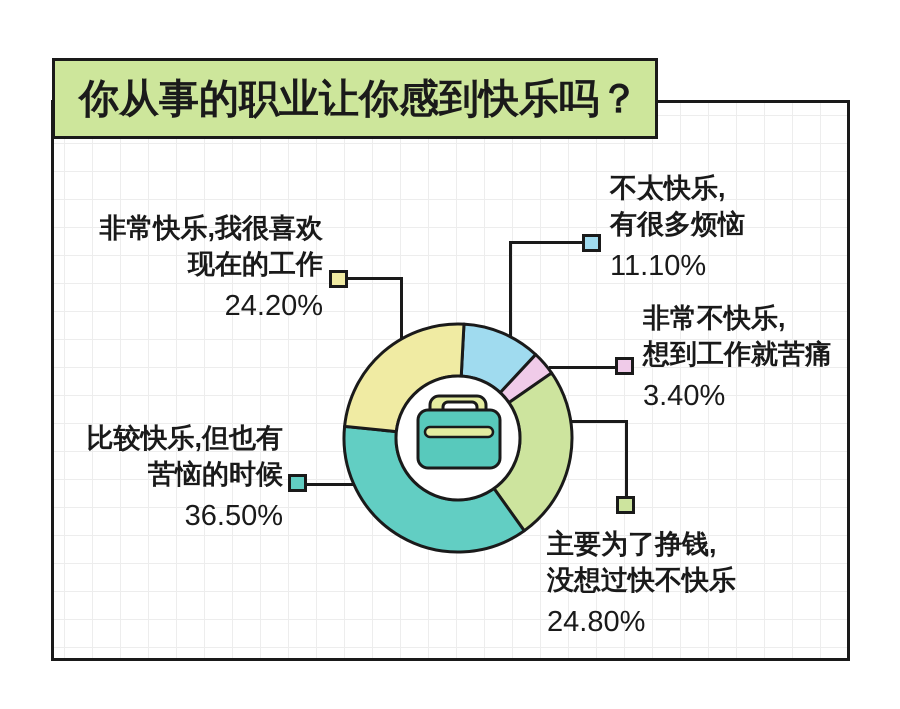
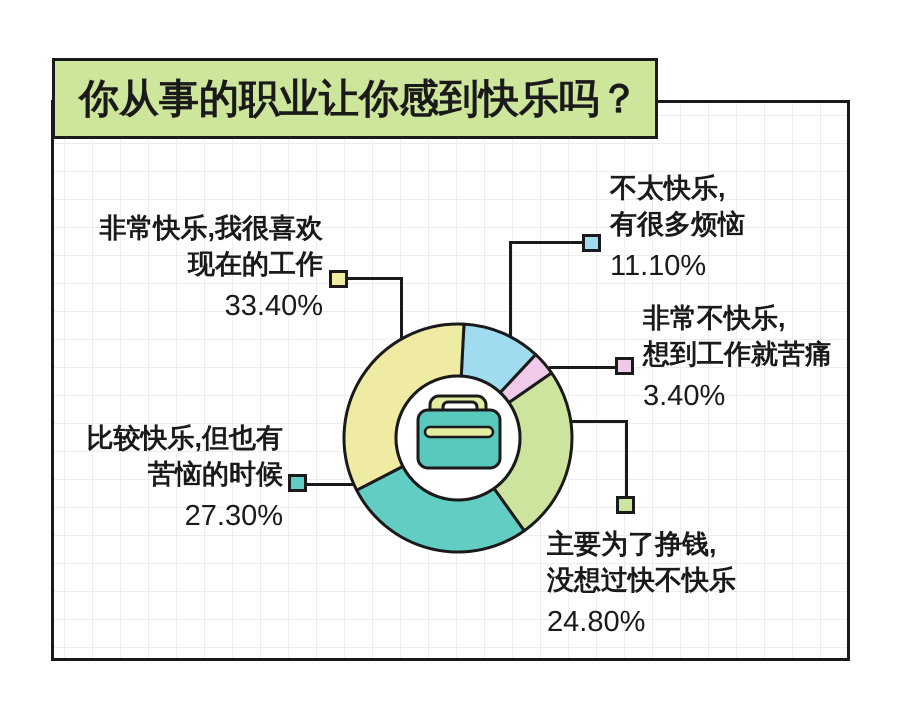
比较快乐,但也有苦恼的时候: 36.50% -> 27.30%
非常快乐,我很喜欢现在的工作: 24.20% -> 33.40%
